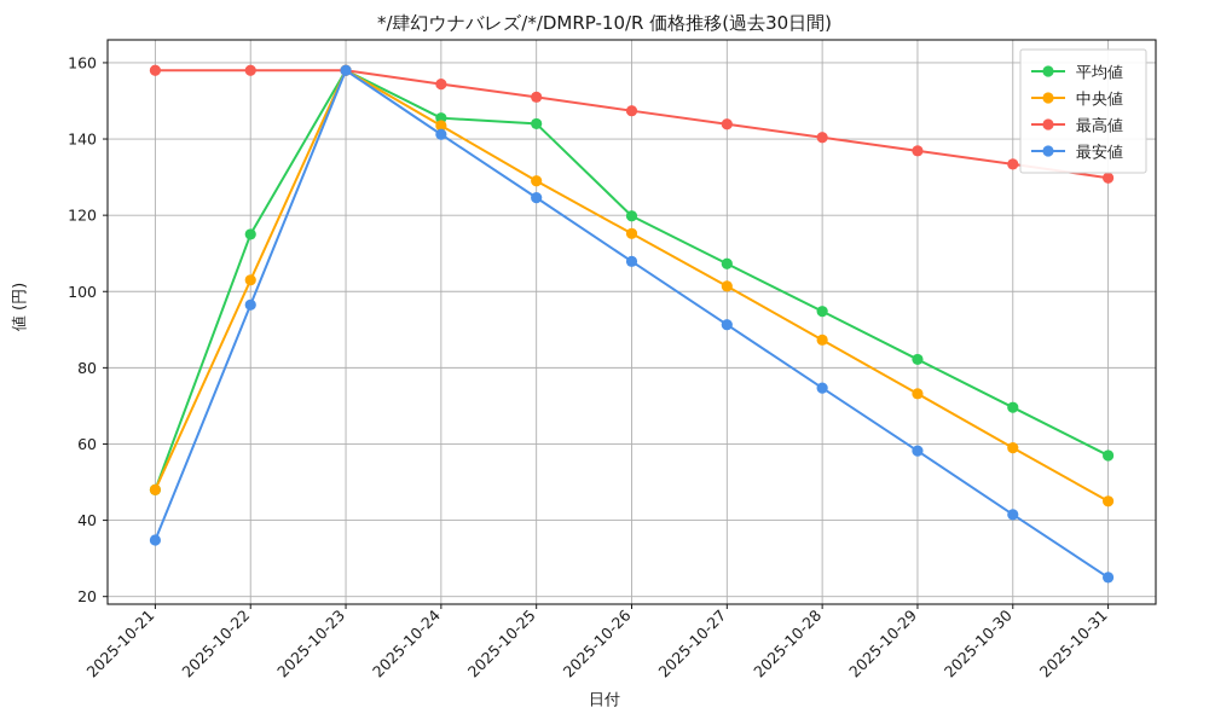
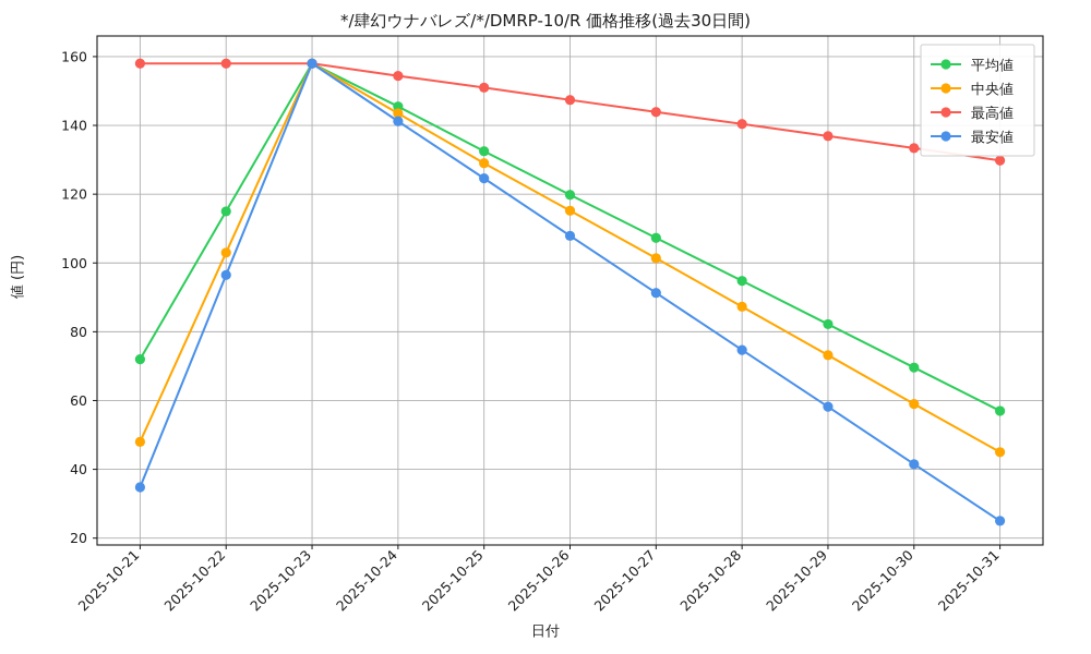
平均値/2025-10-21: 48 -> 72
平均値/2025-10-25: 144 -> 132
